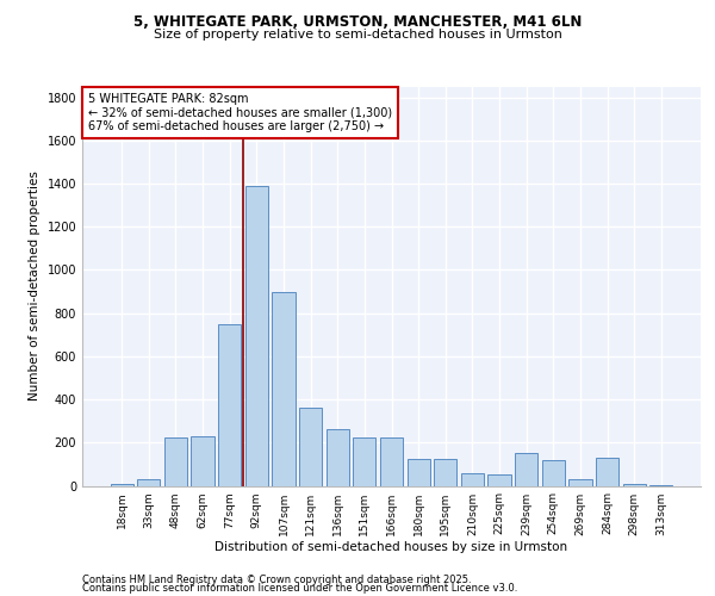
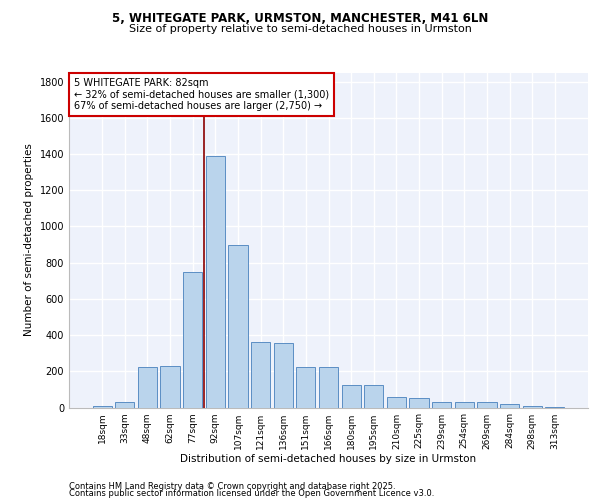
136sqm: 260 -> 360
239sqm: 150 -> 30
254sqm: 120 -> 30
284sqm: 130 -> 20
